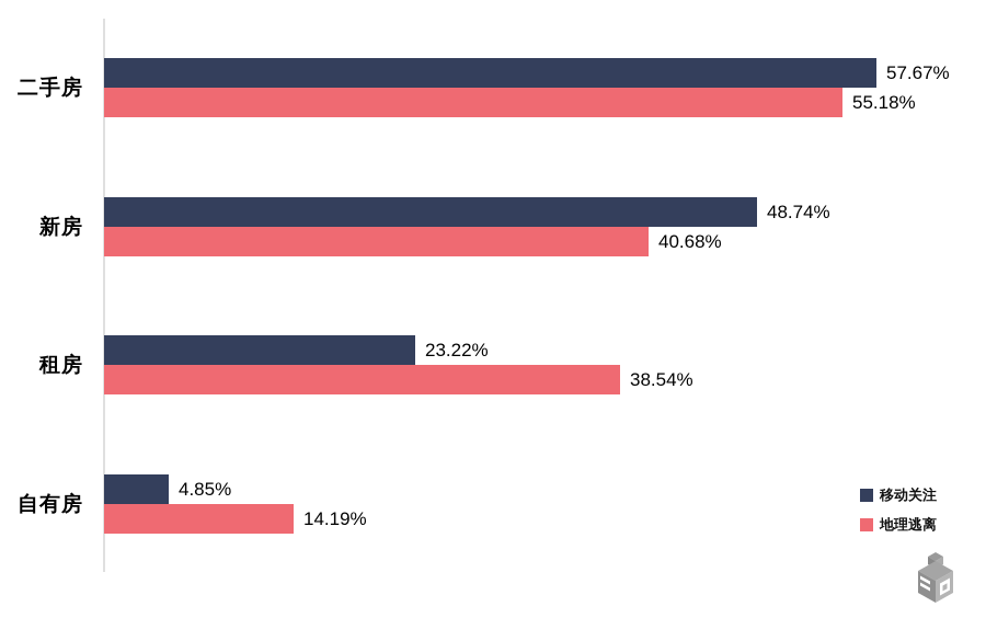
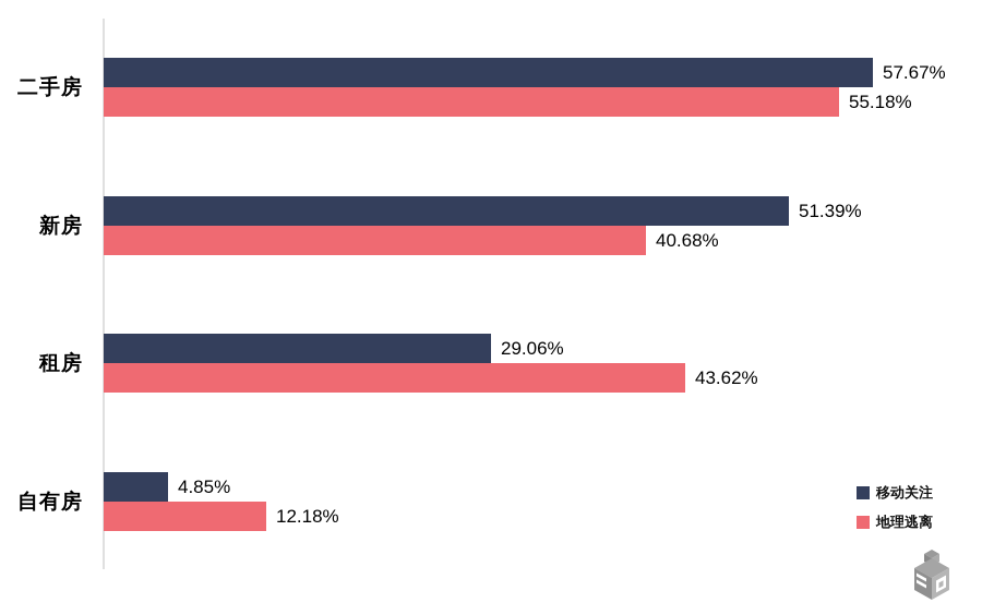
移动关注/新房: 48.74% -> 51.39%
移动关注/租房: 23.22% -> 29.06%
地理逃离/租房: 38.54% -> 43.62%
地理逃离/自有房: 14.19% -> 12.18%
